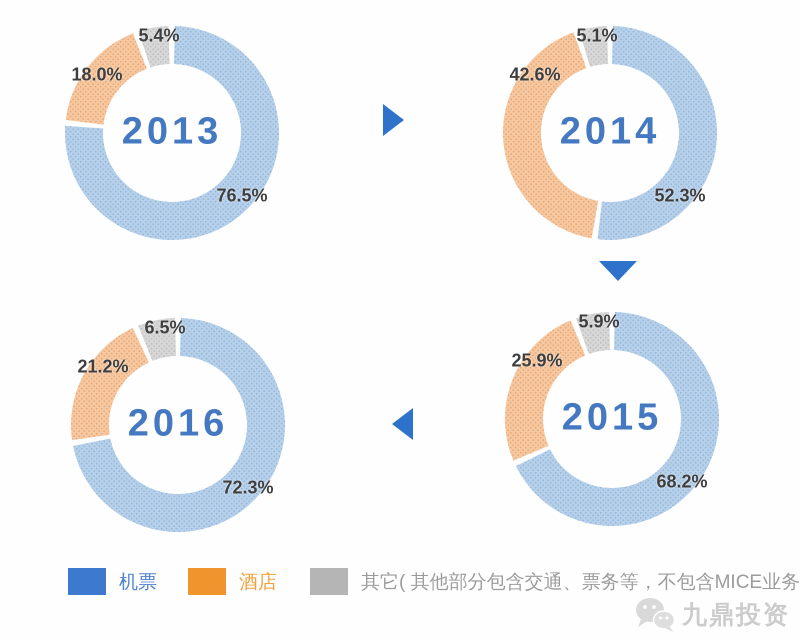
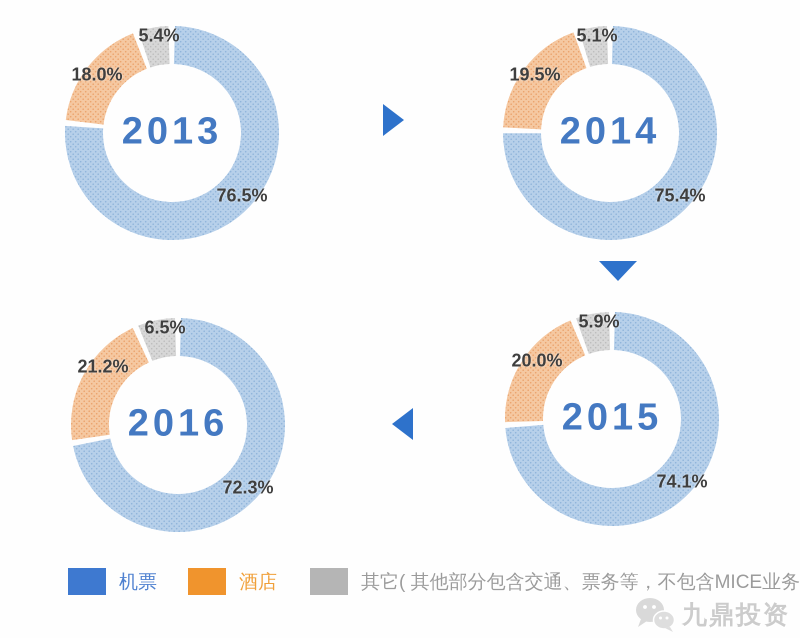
2014/机票: 52.3% -> 75.4%
2014/酒店: 42.6% -> 19.5%
2015/机票: 68.2% -> 74.1%
2015/酒店: 25.9% -> 20.0%
